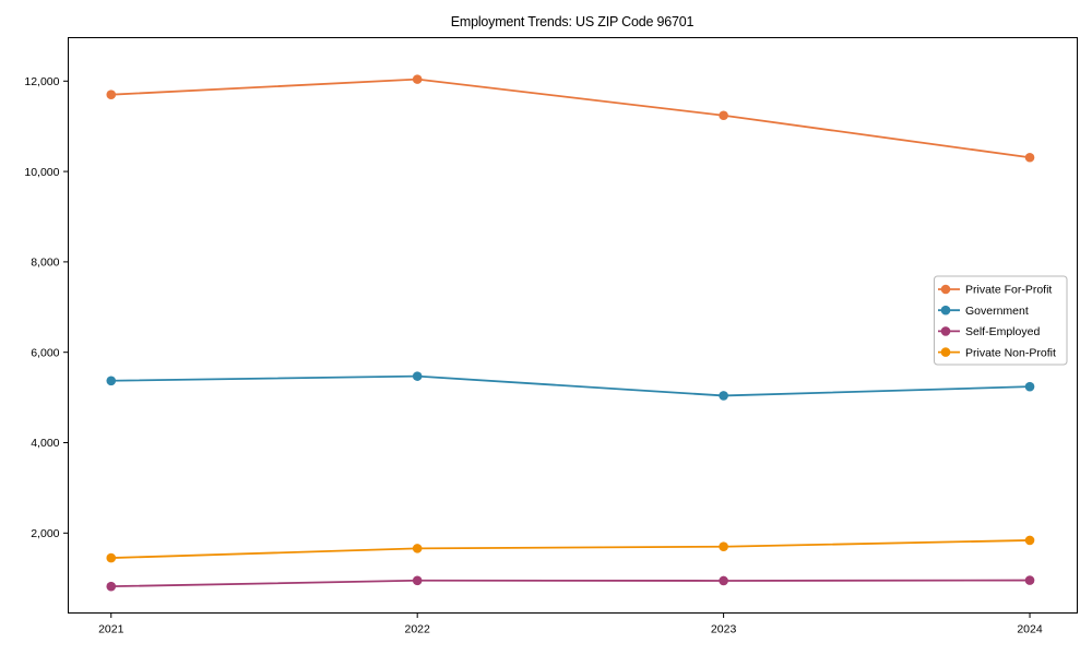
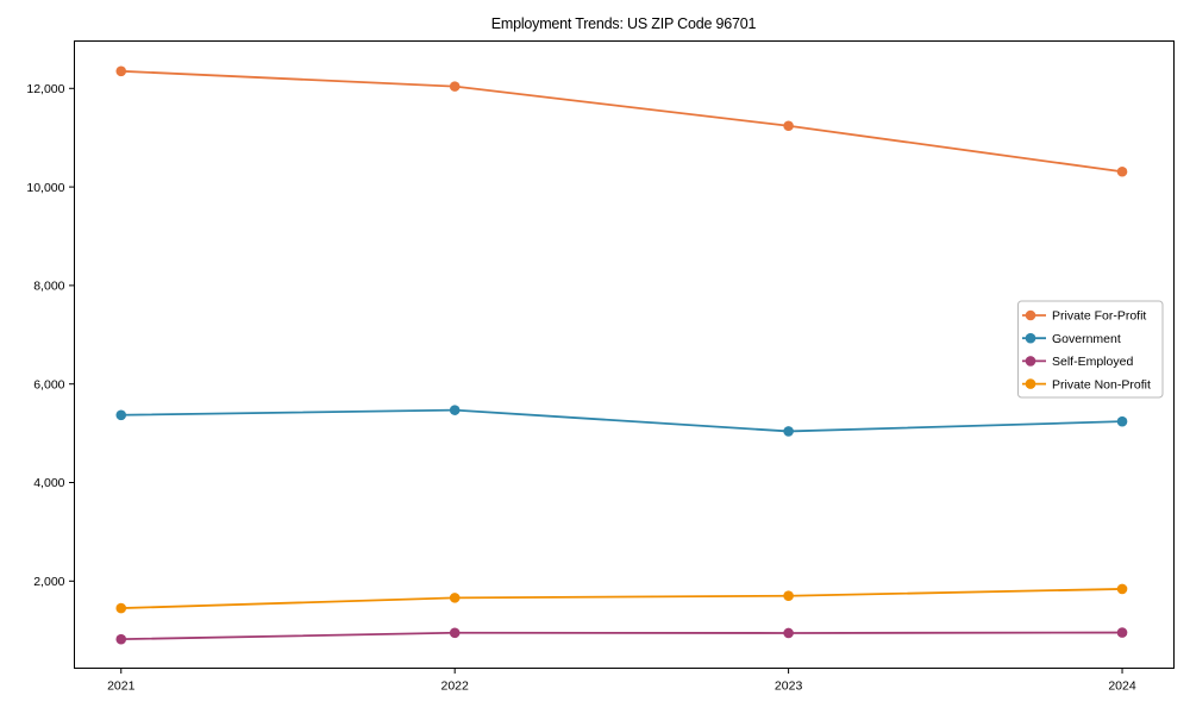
Private For-Profit/2021: 11700 -> 12400
